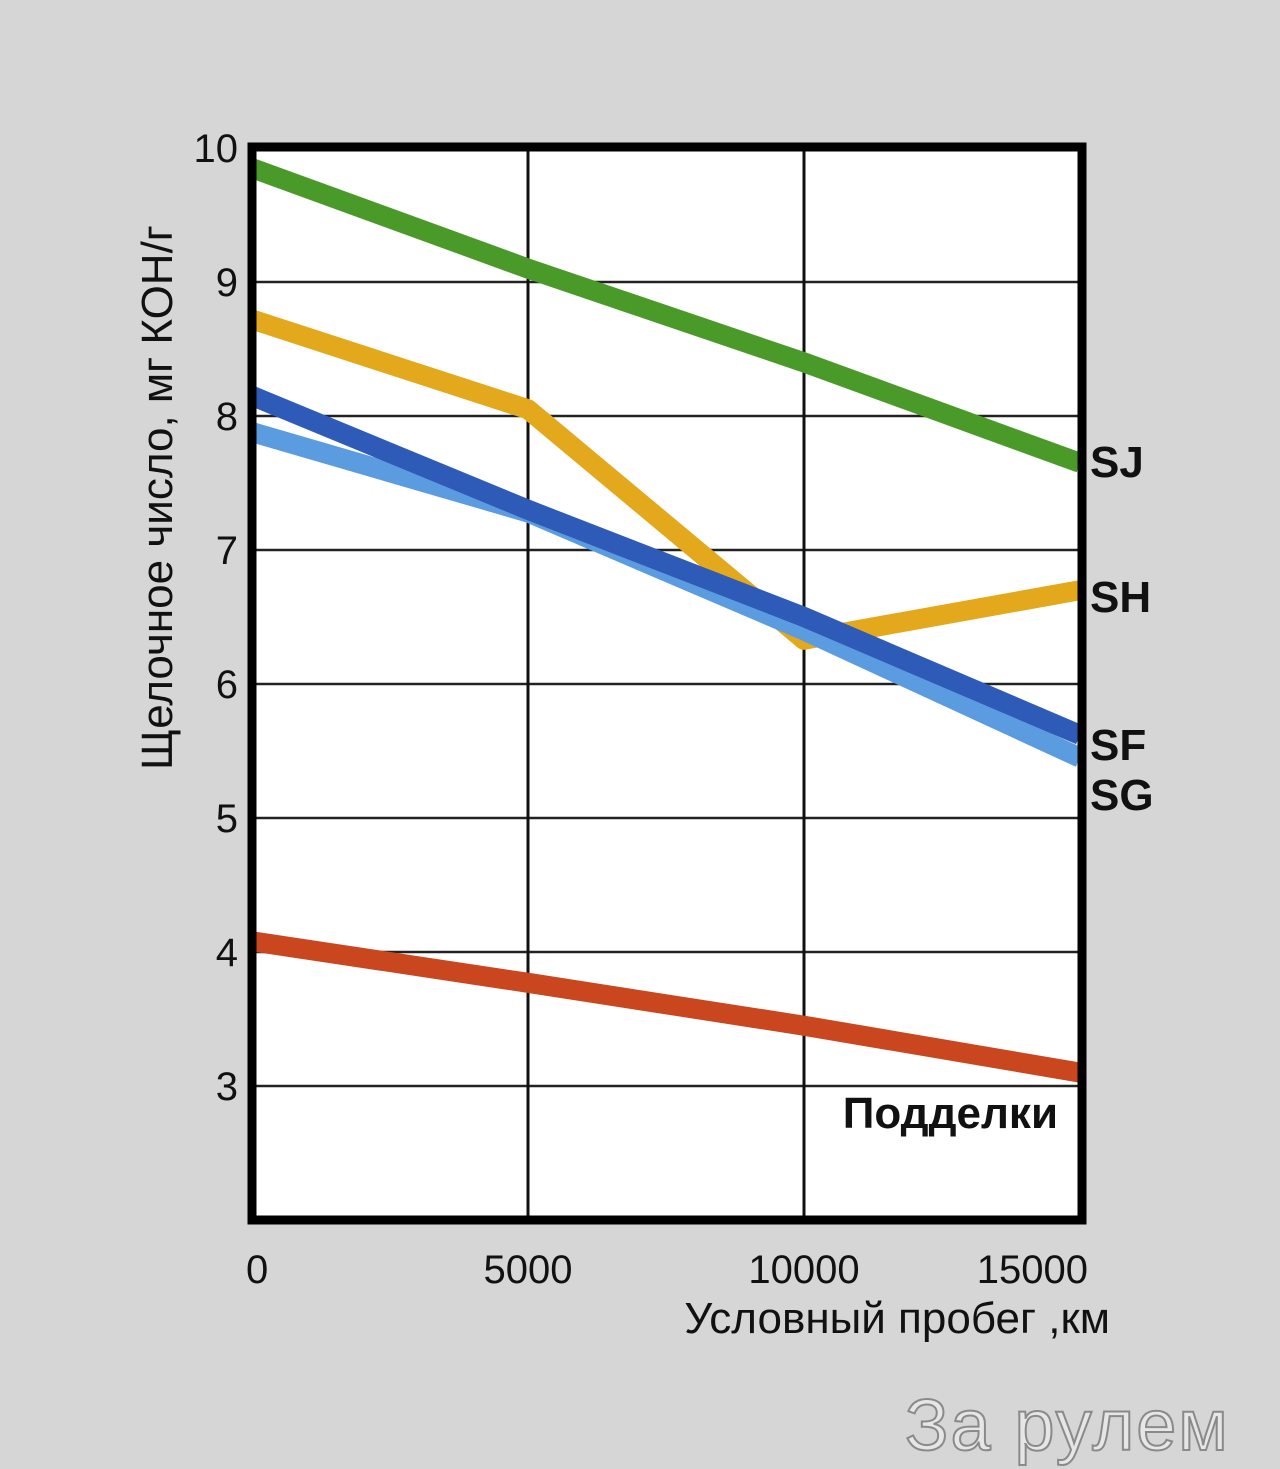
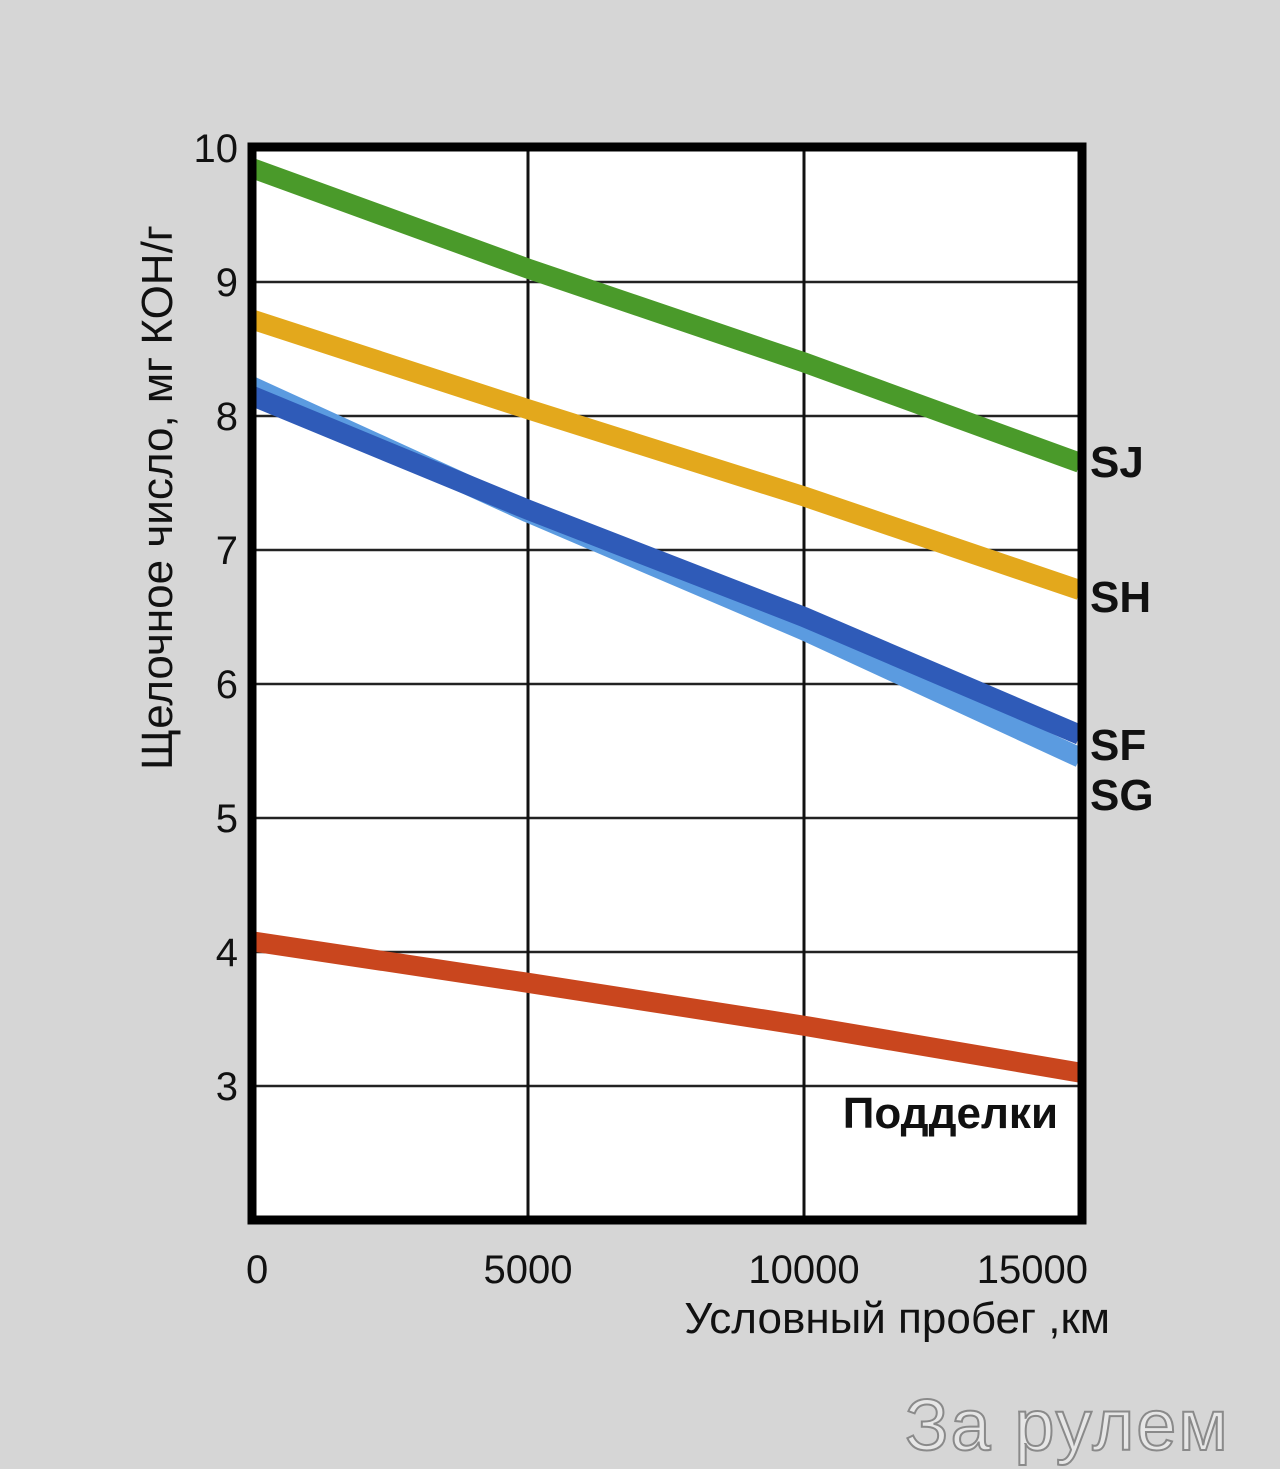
SG/0: 7.88 -> 8.22
SH/10000: 6.33 -> 7.40
